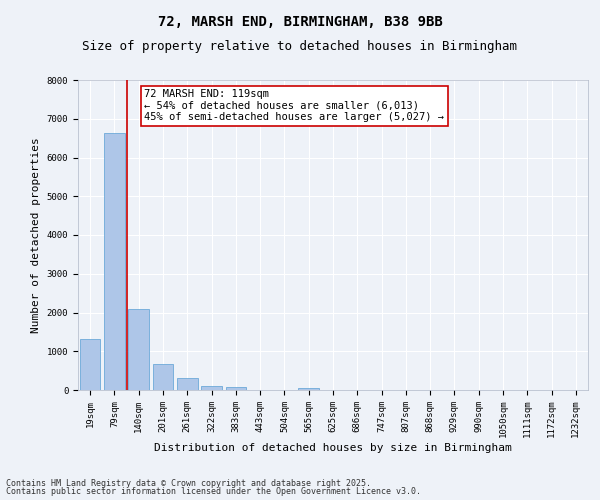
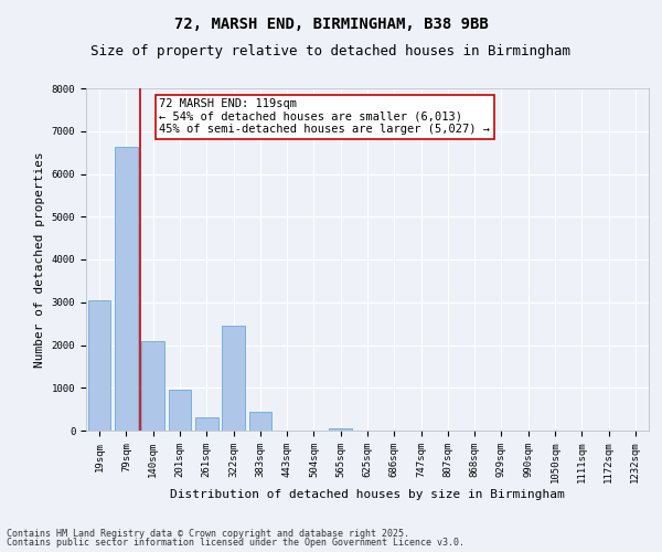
19sqm: 1310 -> 3050
201sqm: 660 -> 950
322sqm: 120 -> 2450
383sqm: 70 -> 450
